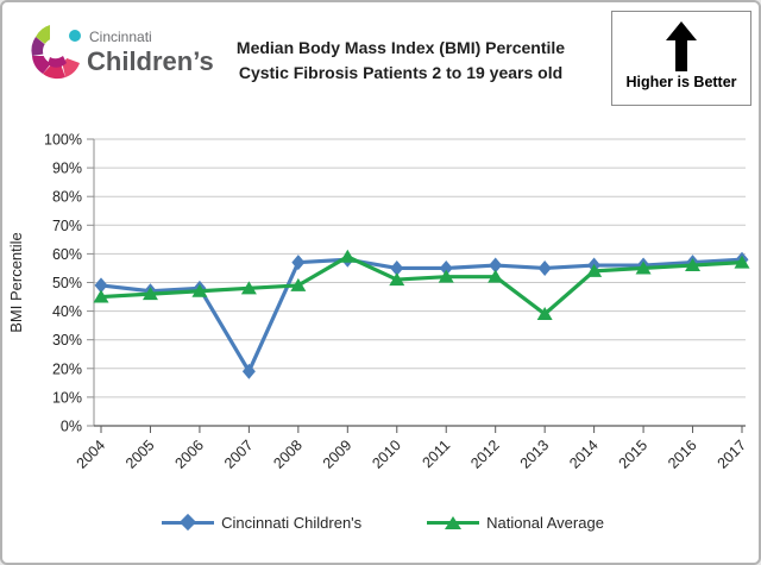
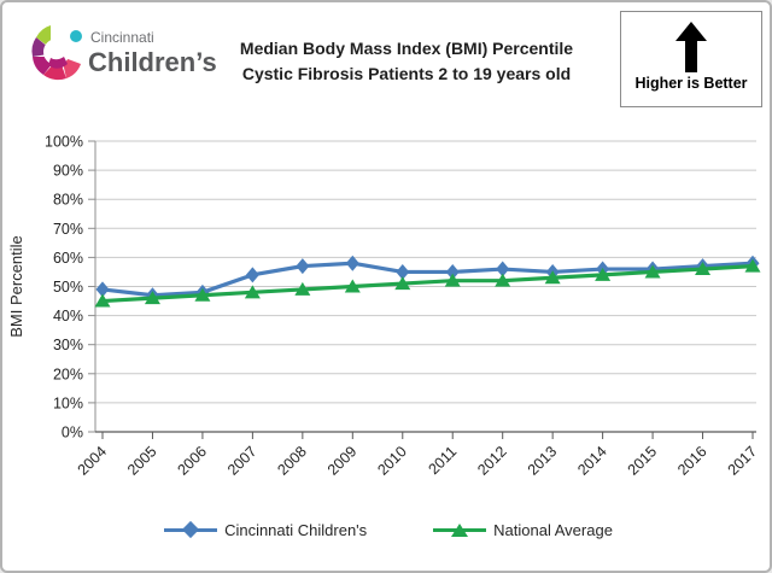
Cincinnati Children's/2007: 19% -> 54%
National Average/2009: 59% -> 50%
National Average/2013: 39% -> 53%
